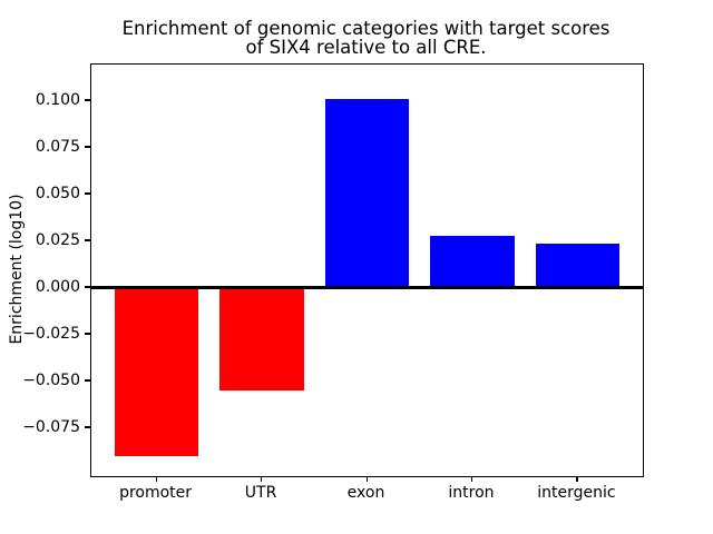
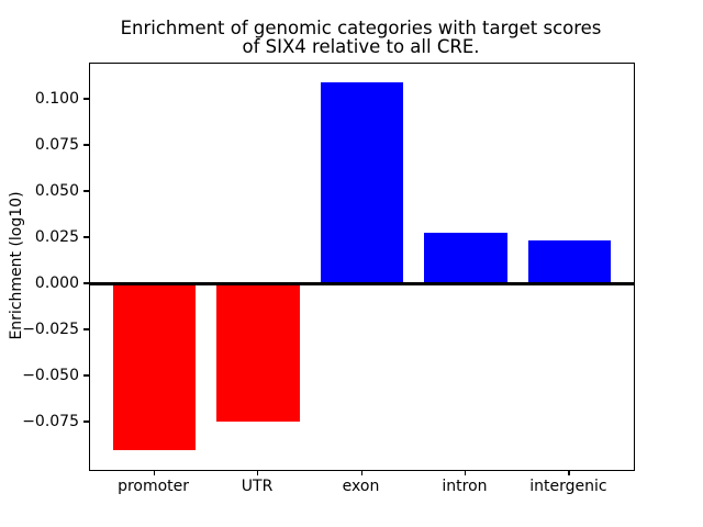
UTR: -0.055 -> -0.074
exon: 0.101 -> 0.110
